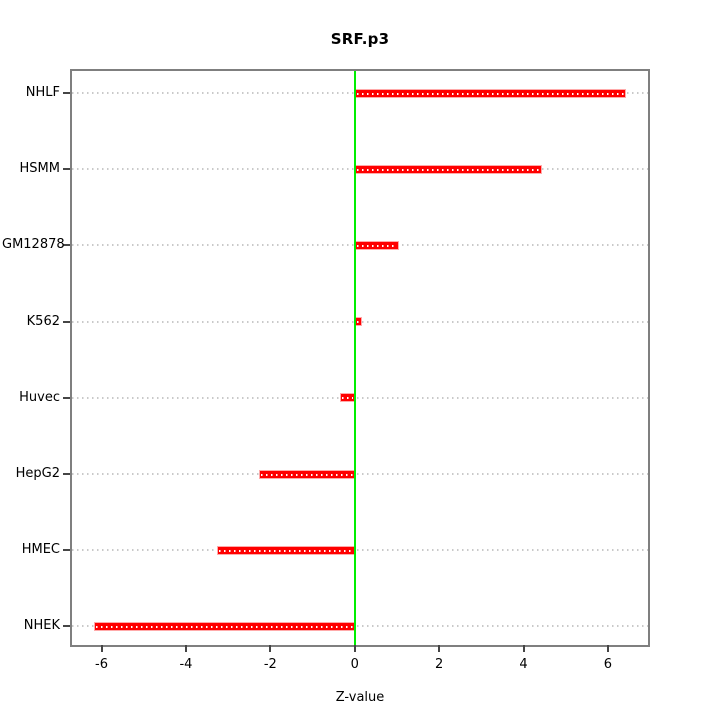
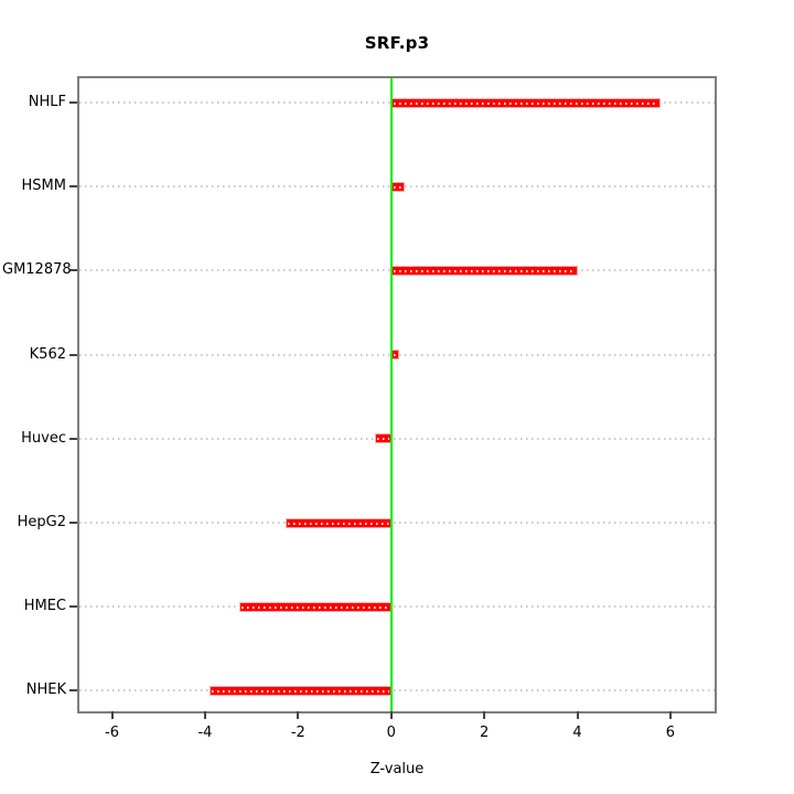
NHLF: 6.4 -> 5.8
HSMM: 4.4 -> 0.3
GM12878: 1.0 -> 4.0
NHEK: -6.2 -> -3.9
